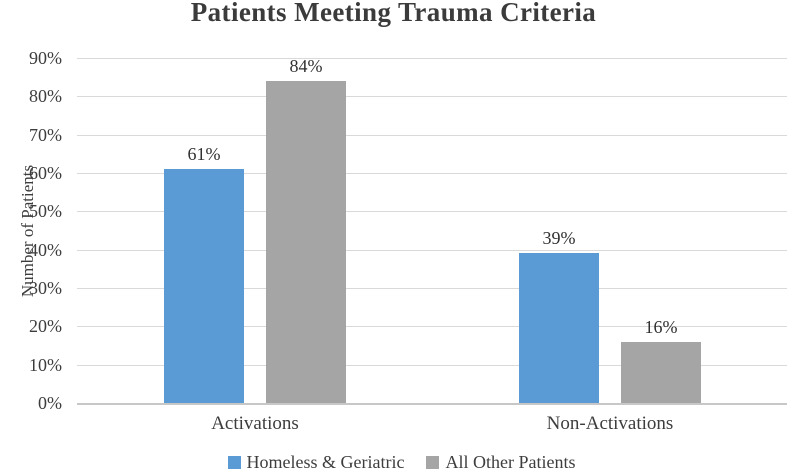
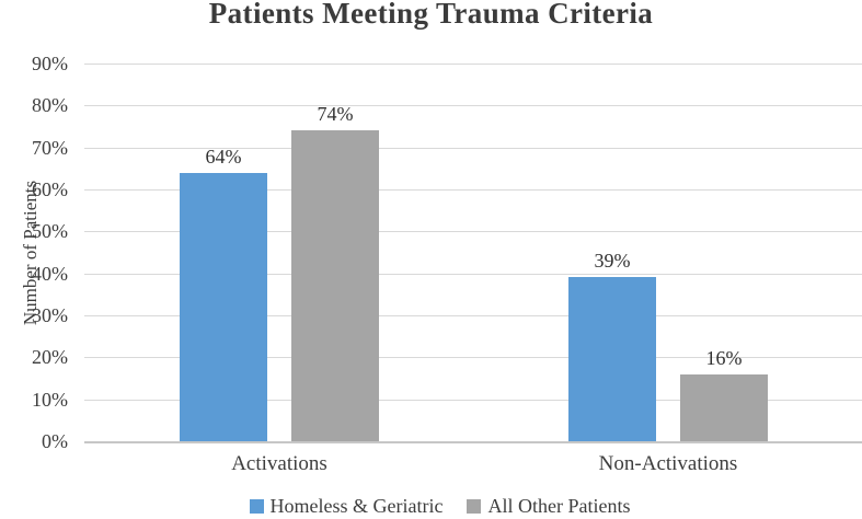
Homeless & Geriatric/Activations: 61% -> 64%
All Other Patients/Activations: 84% -> 74%
